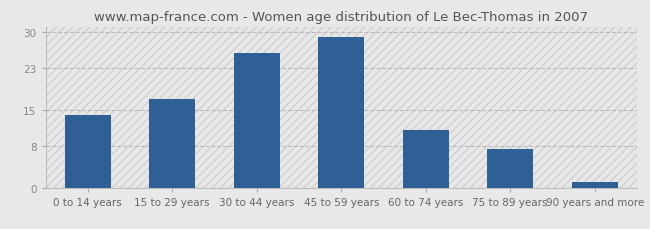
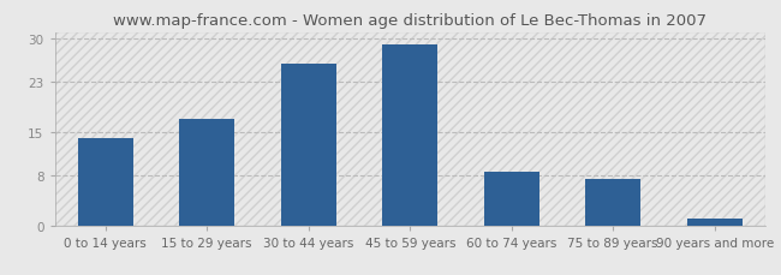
60 to 74 years: 11.0 -> 8.5
